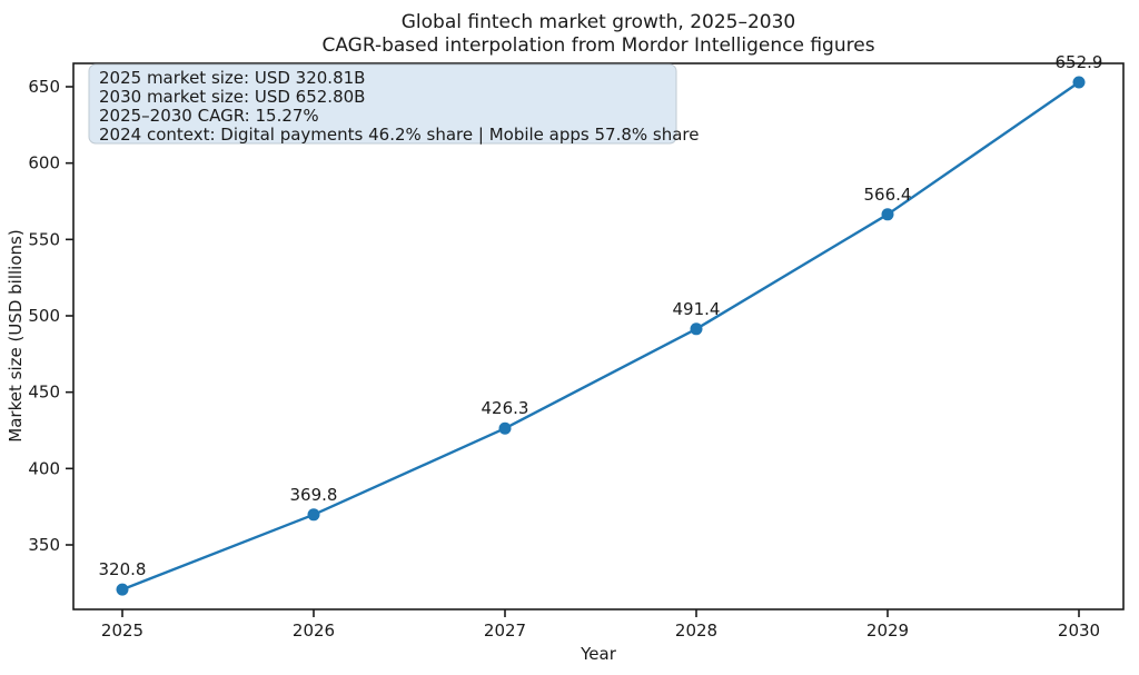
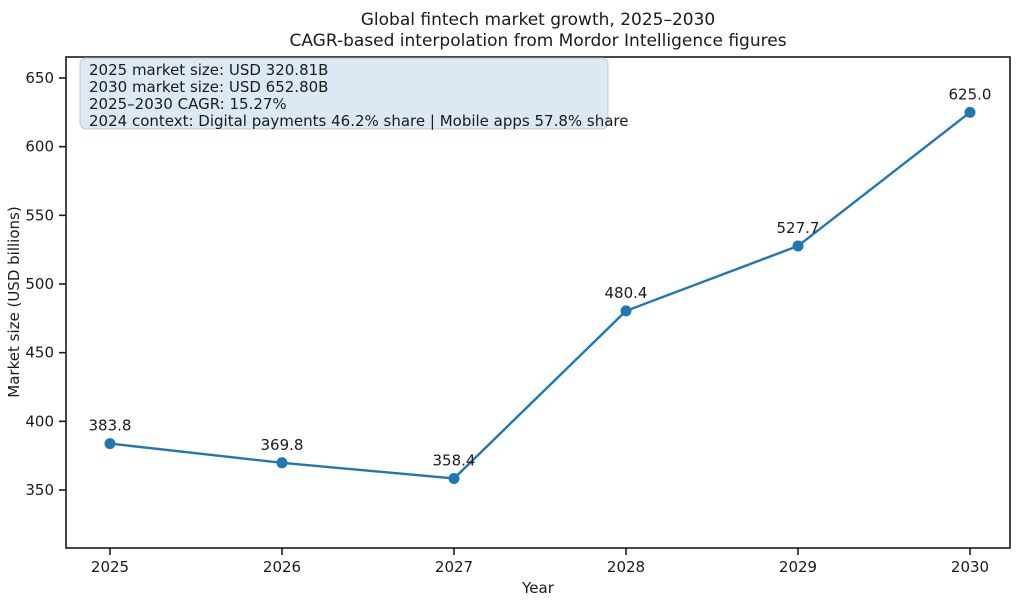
2025: 320.8 -> 383.8
2027: 426.3 -> 358.4
2028: 491.4 -> 480.4
2029: 566.4 -> 527.7
2030: 652.9 -> 625.0
